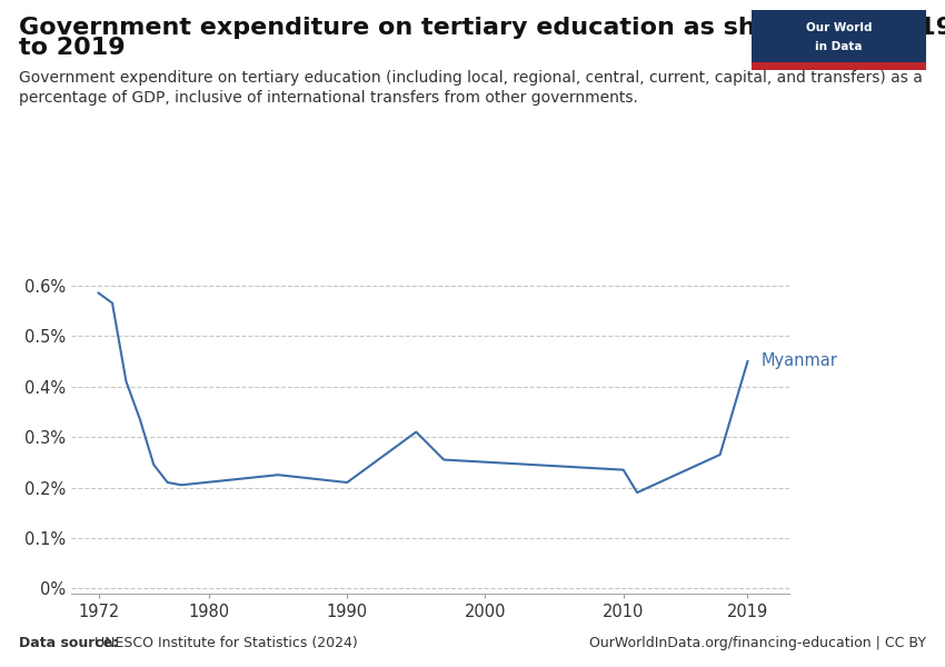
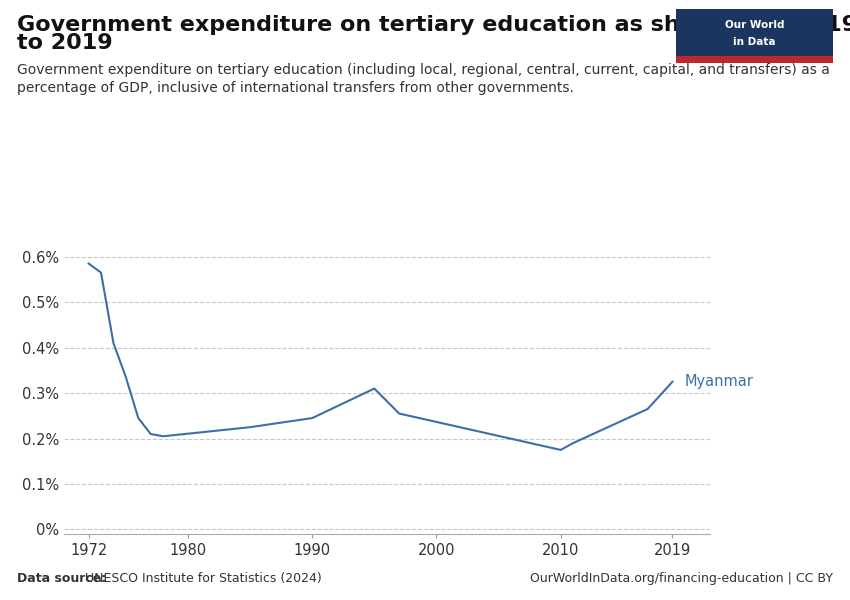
1990: 0.210% -> 0.245%
2010: 0.235% -> 0.175%
2019: 0.450% -> 0.325%
